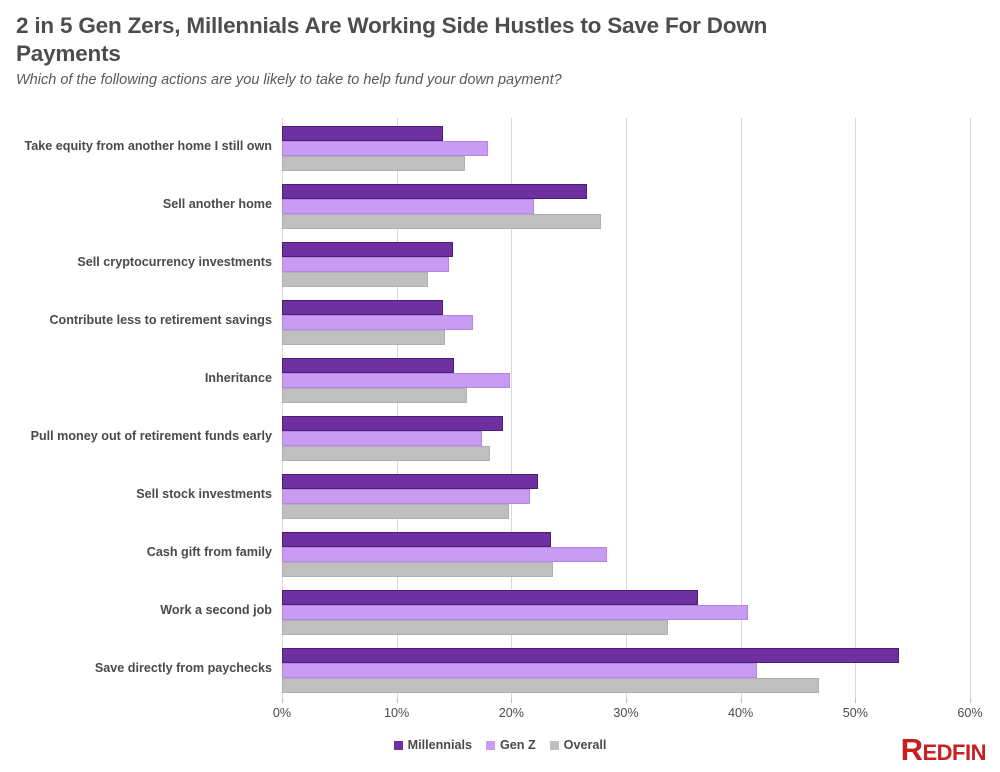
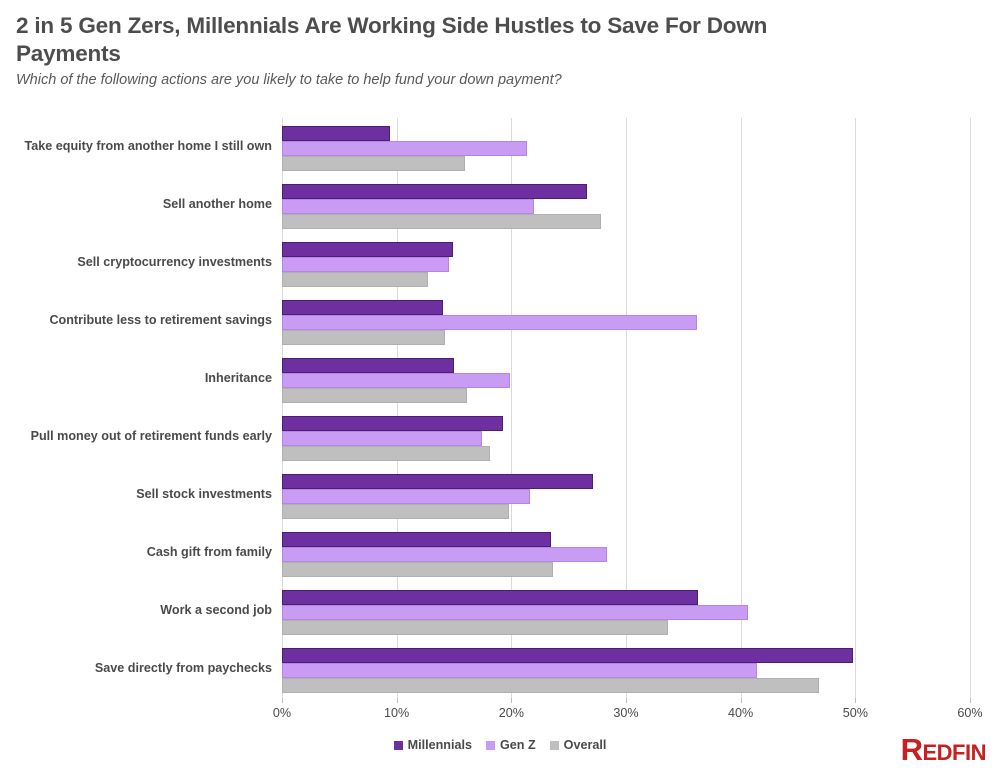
Millennials/Take equity from another home I still own: 14.0% -> 9.4%
Gen Z/Take equity from another home I still own: 18.0% -> 21.4%
Gen Z/Contribute less to retirement savings: 16.7% -> 36.2%
Millennials/Sell stock investments: 22.3% -> 27.1%
Millennials/Save directly from paychecks: 53.8% -> 49.8%
